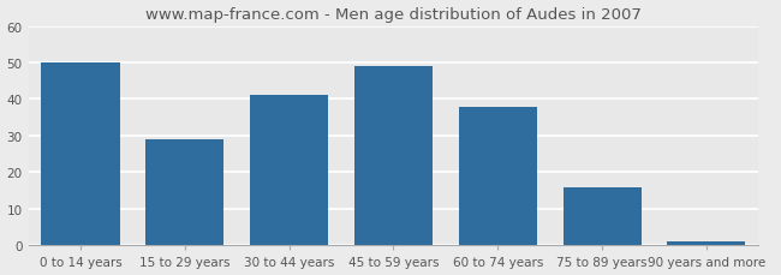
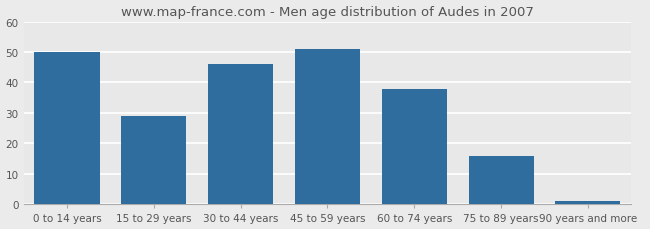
30 to 44 years: 41 -> 46
45 to 59 years: 49 -> 51
